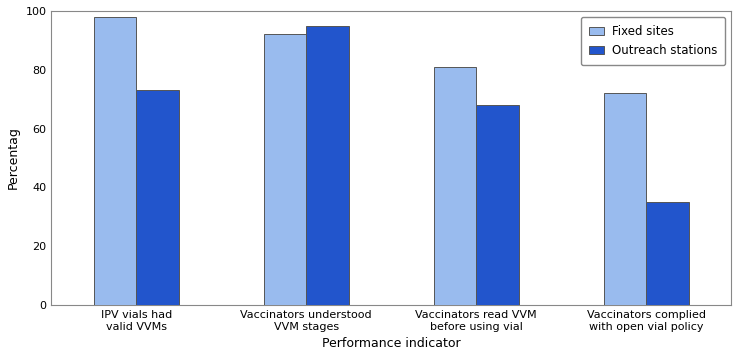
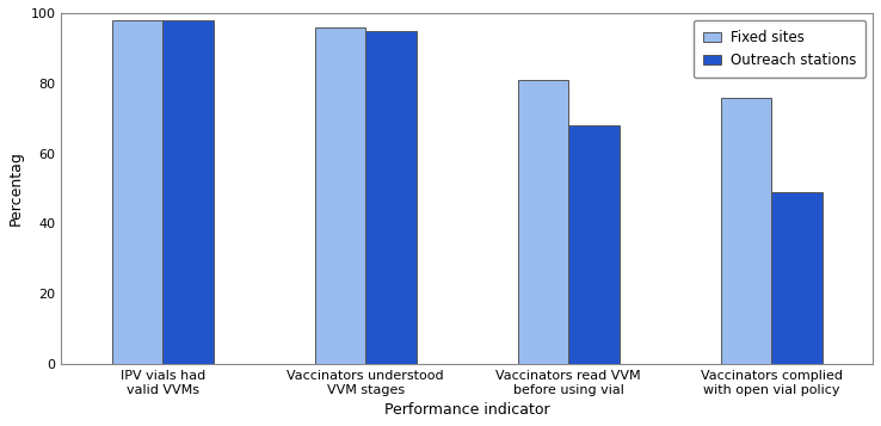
Outreach stations/IPV vials had valid VVMs: 73 -> 98
Fixed sites/Vaccinators understood VVM stages: 92 -> 96
Fixed sites/Vaccinators complied with open vial policy: 72 -> 76
Outreach stations/Vaccinators complied with open vial policy: 35 -> 49
